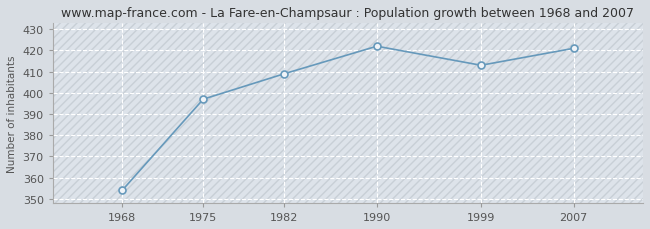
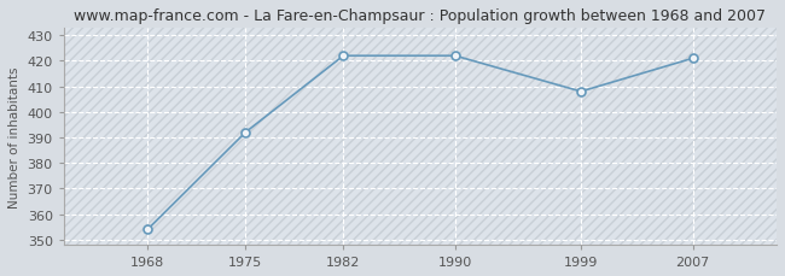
1975: 397 -> 392
1982: 409 -> 422
1999: 413 -> 408
